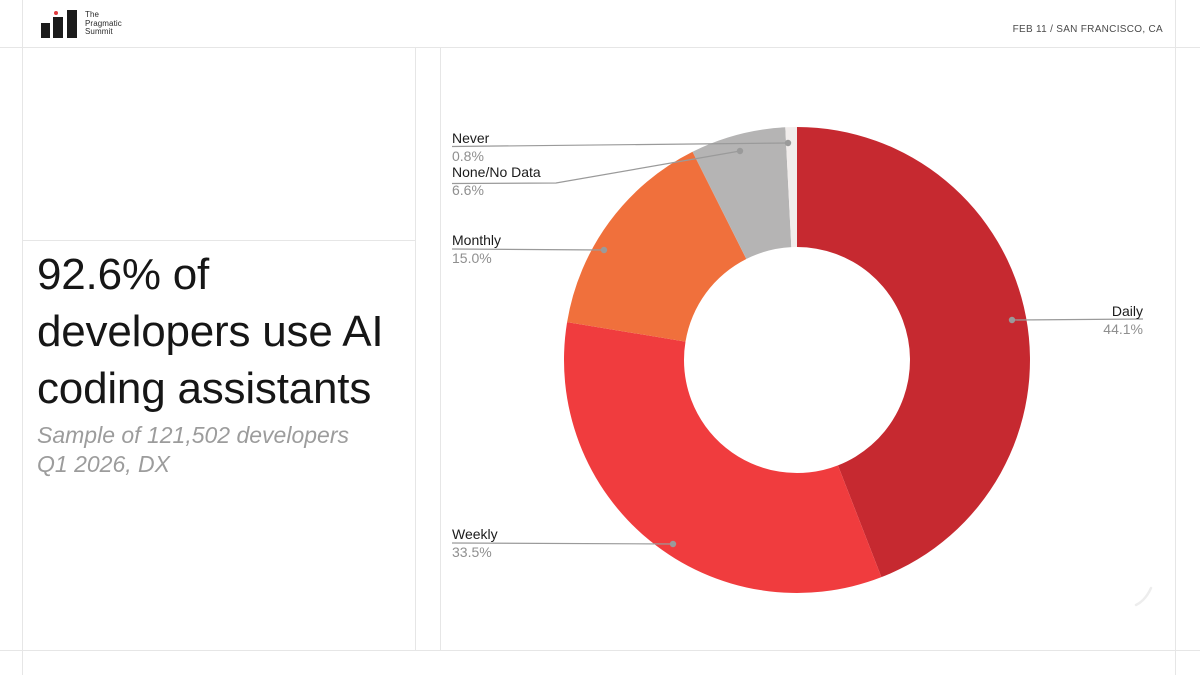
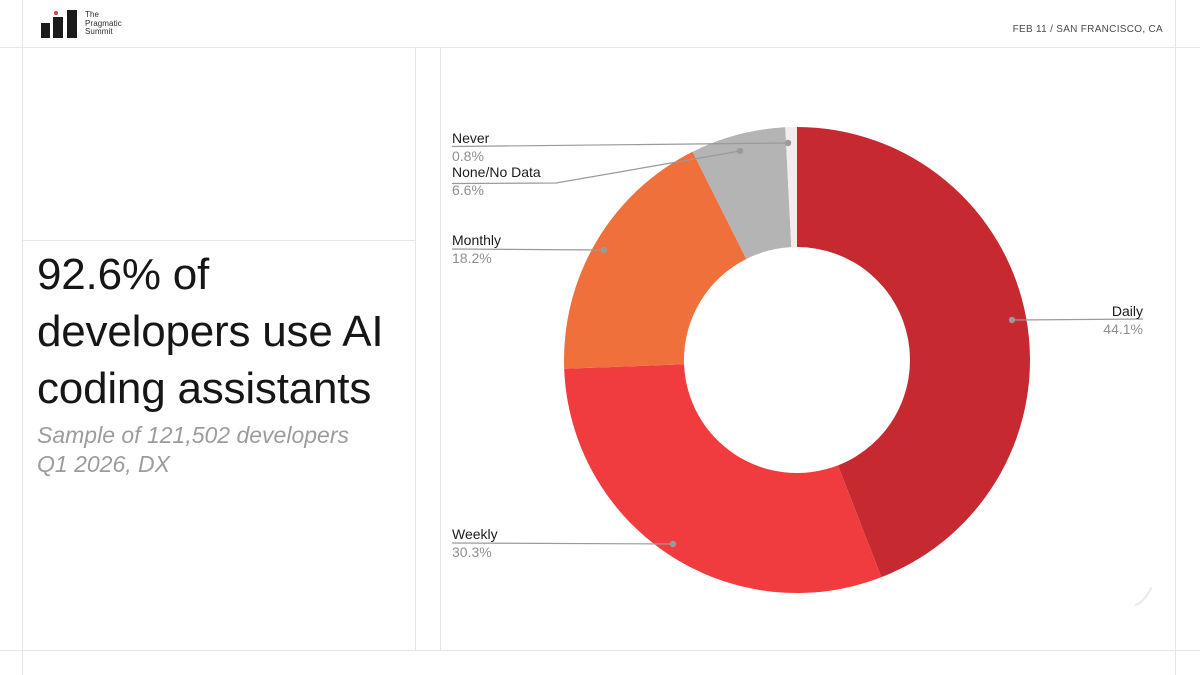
Weekly: 33.5% -> 30.3%
Monthly: 15.0% -> 18.2%
